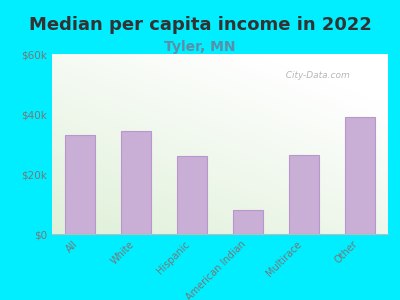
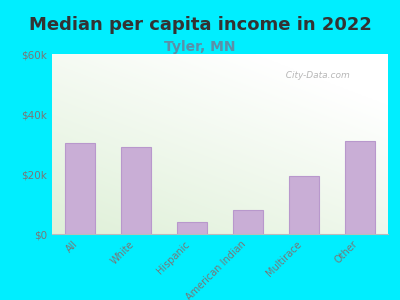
All: $33.0k -> $30.5k
White: $34.5k -> $29.0k
Hispanic: $26.0k -> $4.0k
Multirace: $26.5k -> $19.5k
Other: $39.0k -> $31.0k
